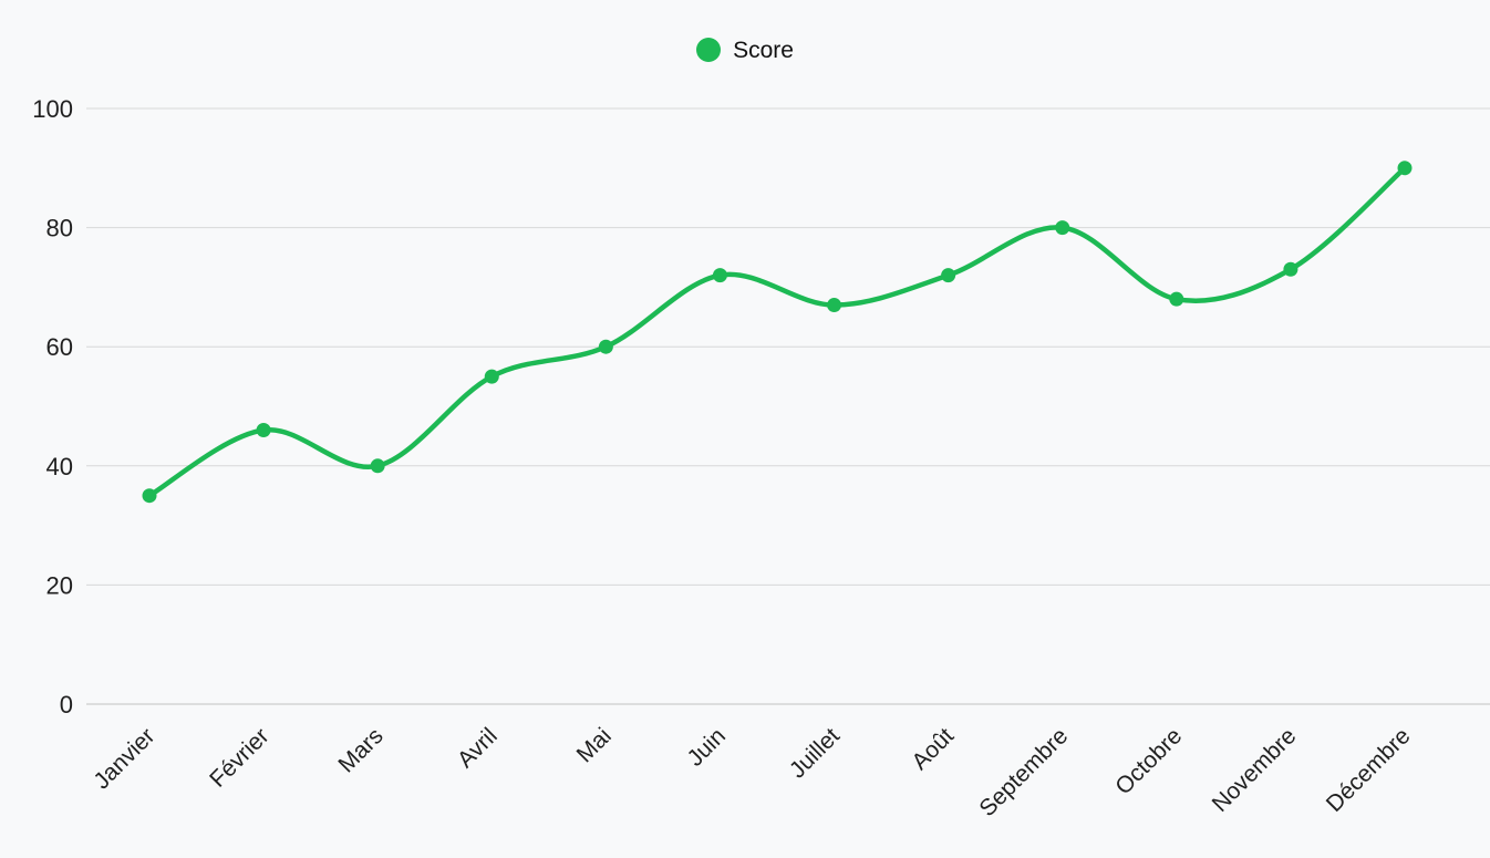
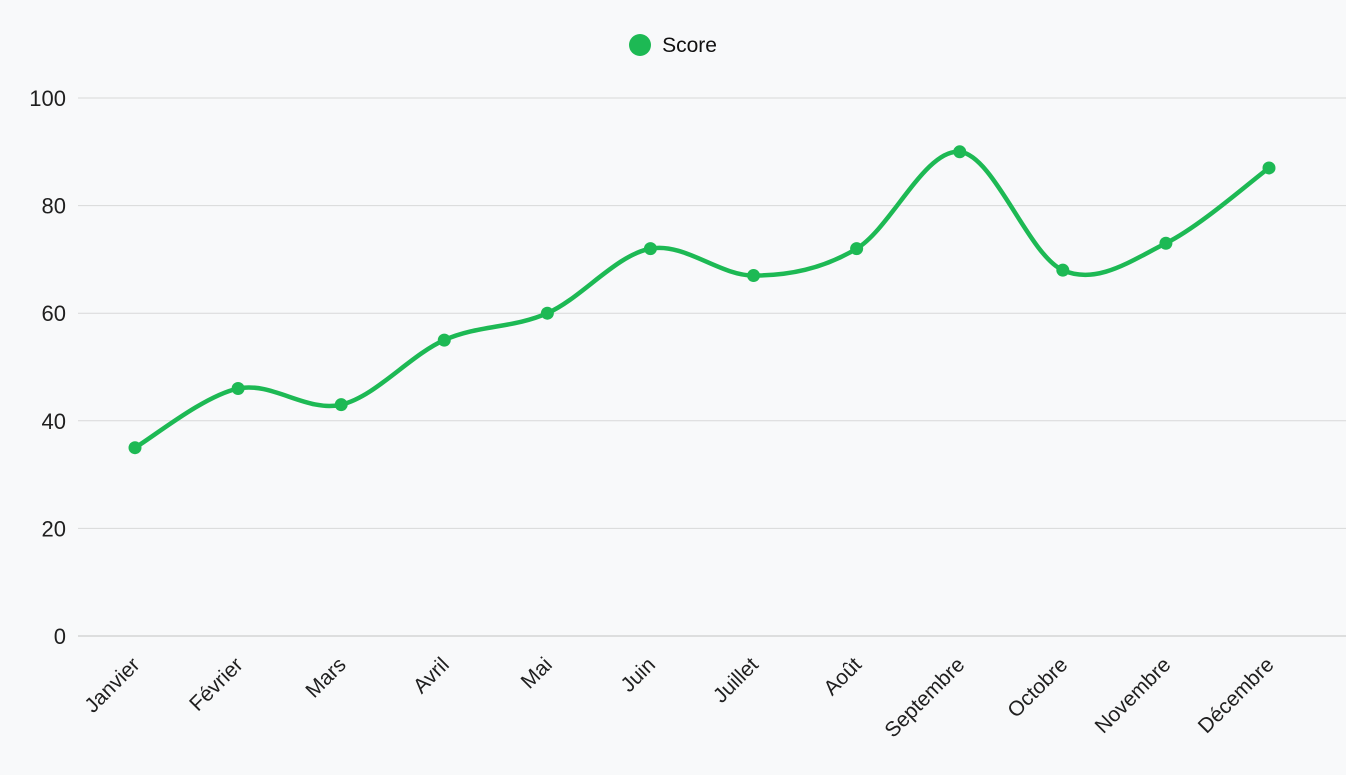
Mars: 40 -> 43
Septembre: 80 -> 90
Décembre: 90 -> 87
